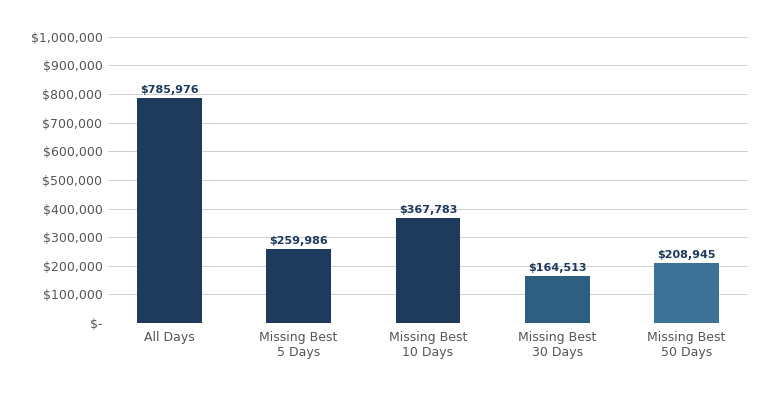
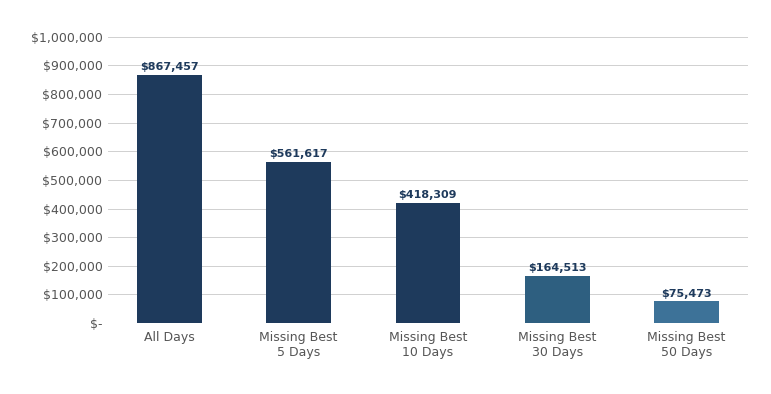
All Days: $785,976 -> $867,457
Missing Best 5 Days: $259,986 -> $561,617
Missing Best 10 Days: $367,783 -> $418,309
Missing Best 50 Days: $208,945 -> $75,473
